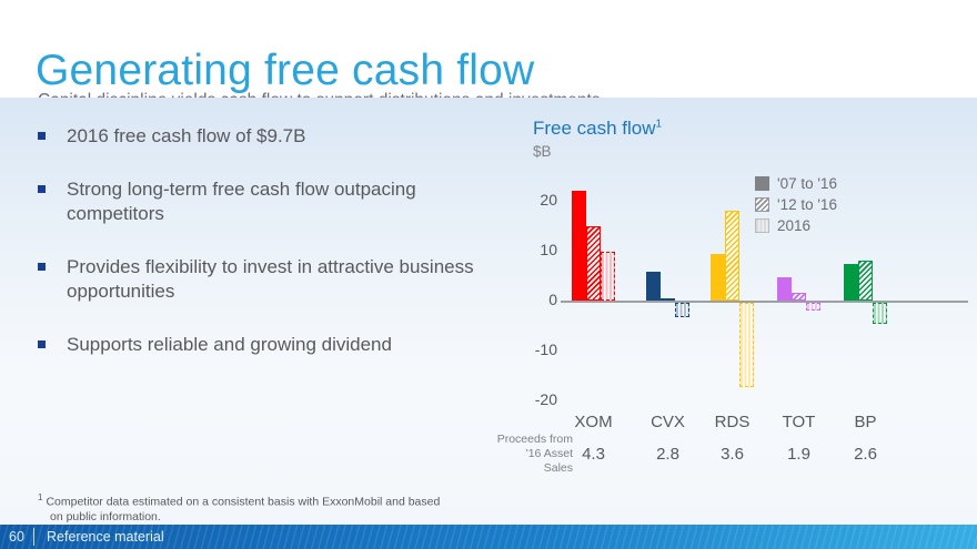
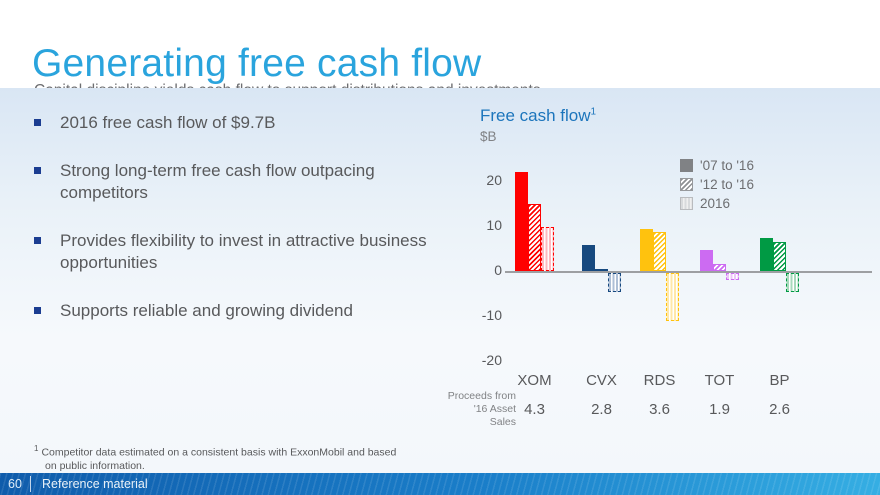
2016/CVX: -3 -> -4
'12 to '16/RDS: 18 -> 9
2016/RDS: -17 -> -11
'12 to '16/BP: 8 -> 6
